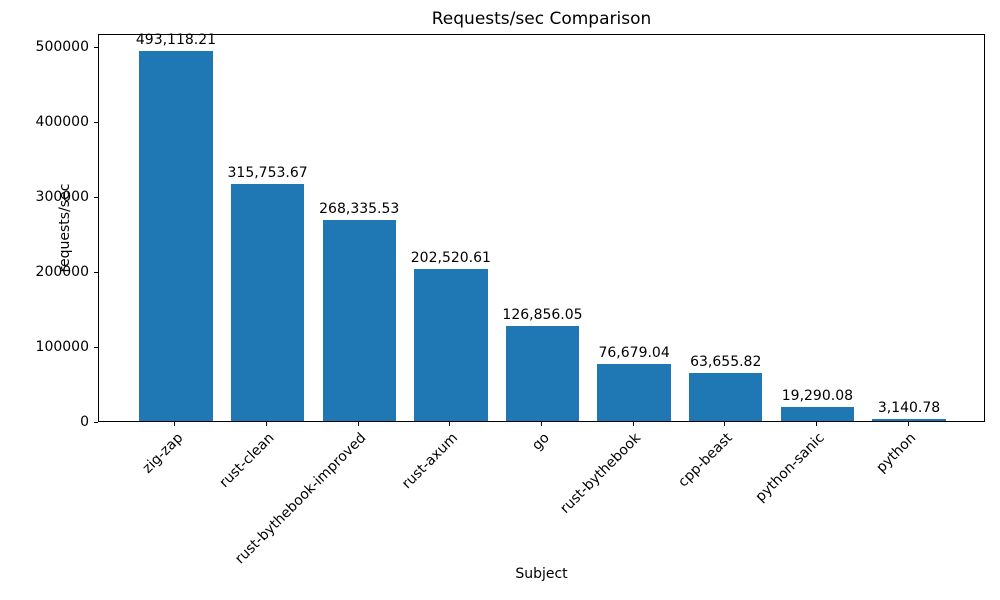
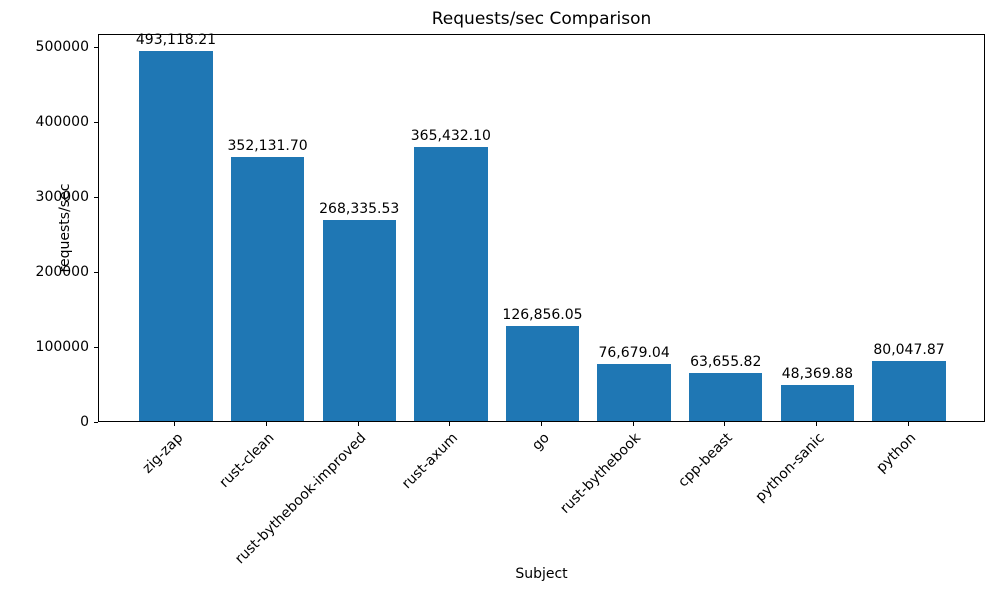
rust-clean: 315,753.67 -> 352,131.70
rust-axum: 202,520.61 -> 365,432.10
python-sanic: 19,290.08 -> 48,369.88
python: 3,140.78 -> 80,047.87
